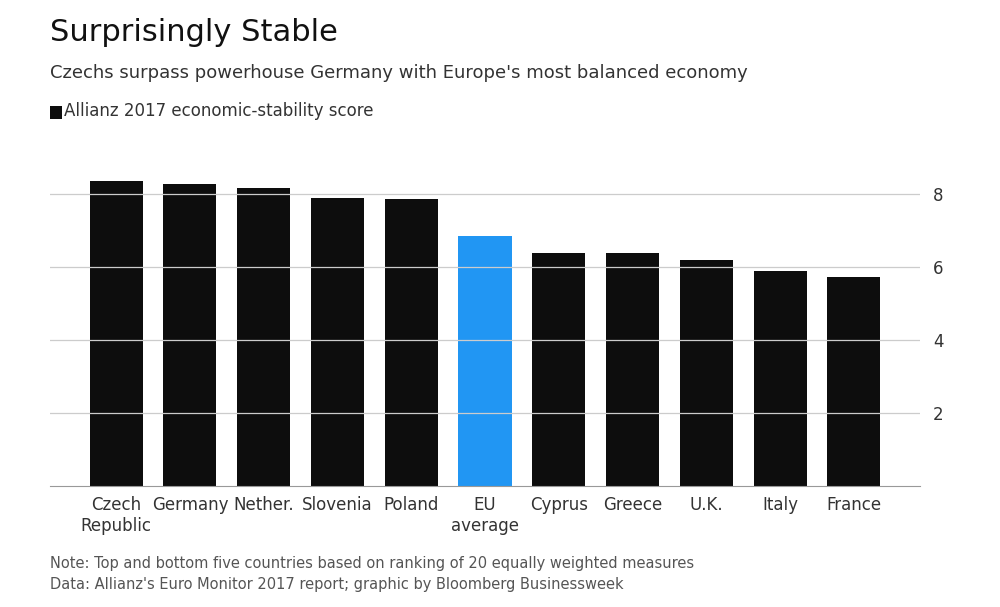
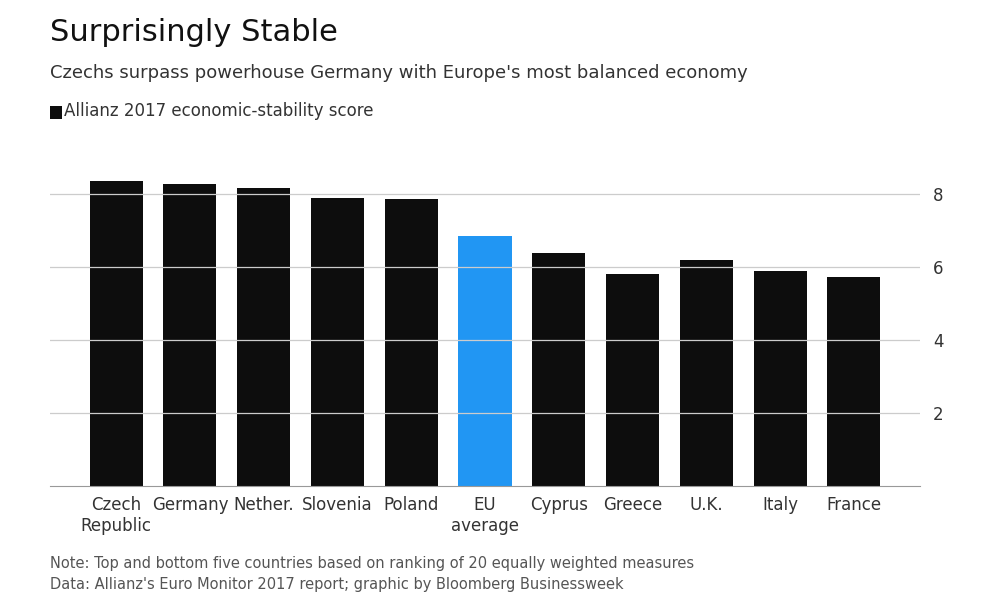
Greece: 6.38 -> 5.80
